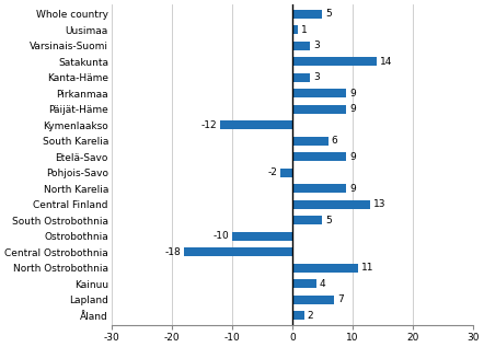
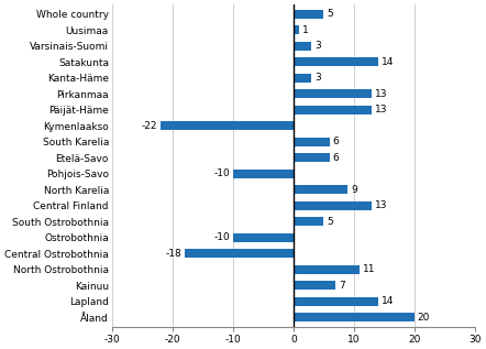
Pirkanmaa: 9 -> 13
Päijät-Häme: 9 -> 13
Kymenlaakso: -12 -> -22
Etelä-Savo: 9 -> 6
Pohjois-Savo: -2 -> -10
Kainuu: 4 -> 7
Lapland: 7 -> 14
Åland: 2 -> 20
